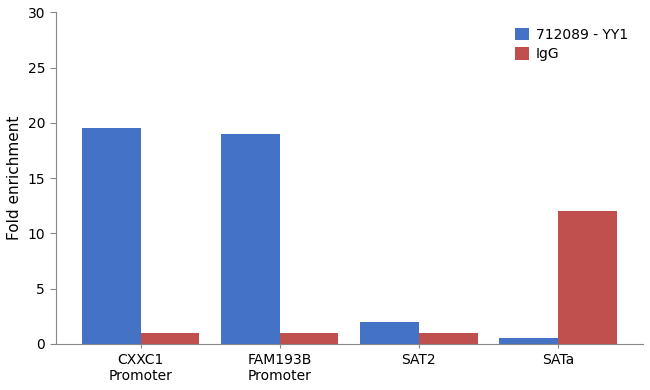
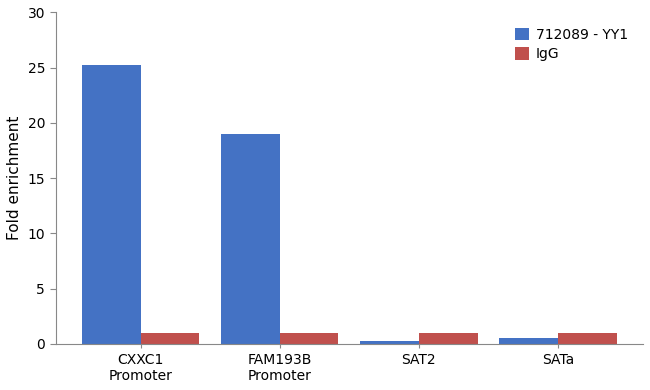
712089 - YY1/CXXC1 Promoter: 19.5 -> 25.2
712089 - YY1/SAT2: 2.0 -> 0.3
IgG/SATa: 12 -> 1
